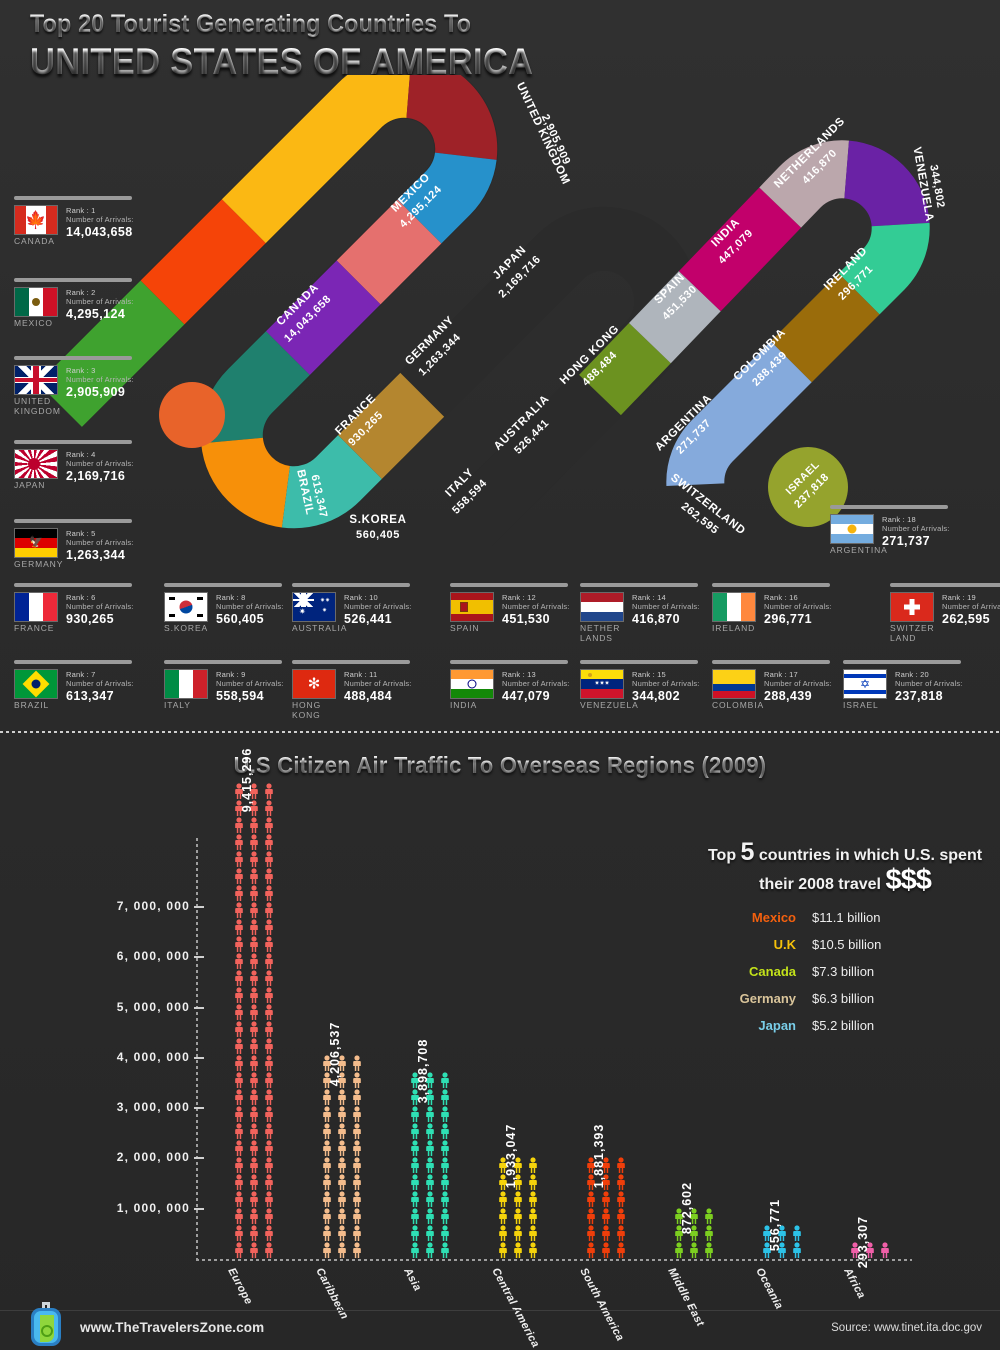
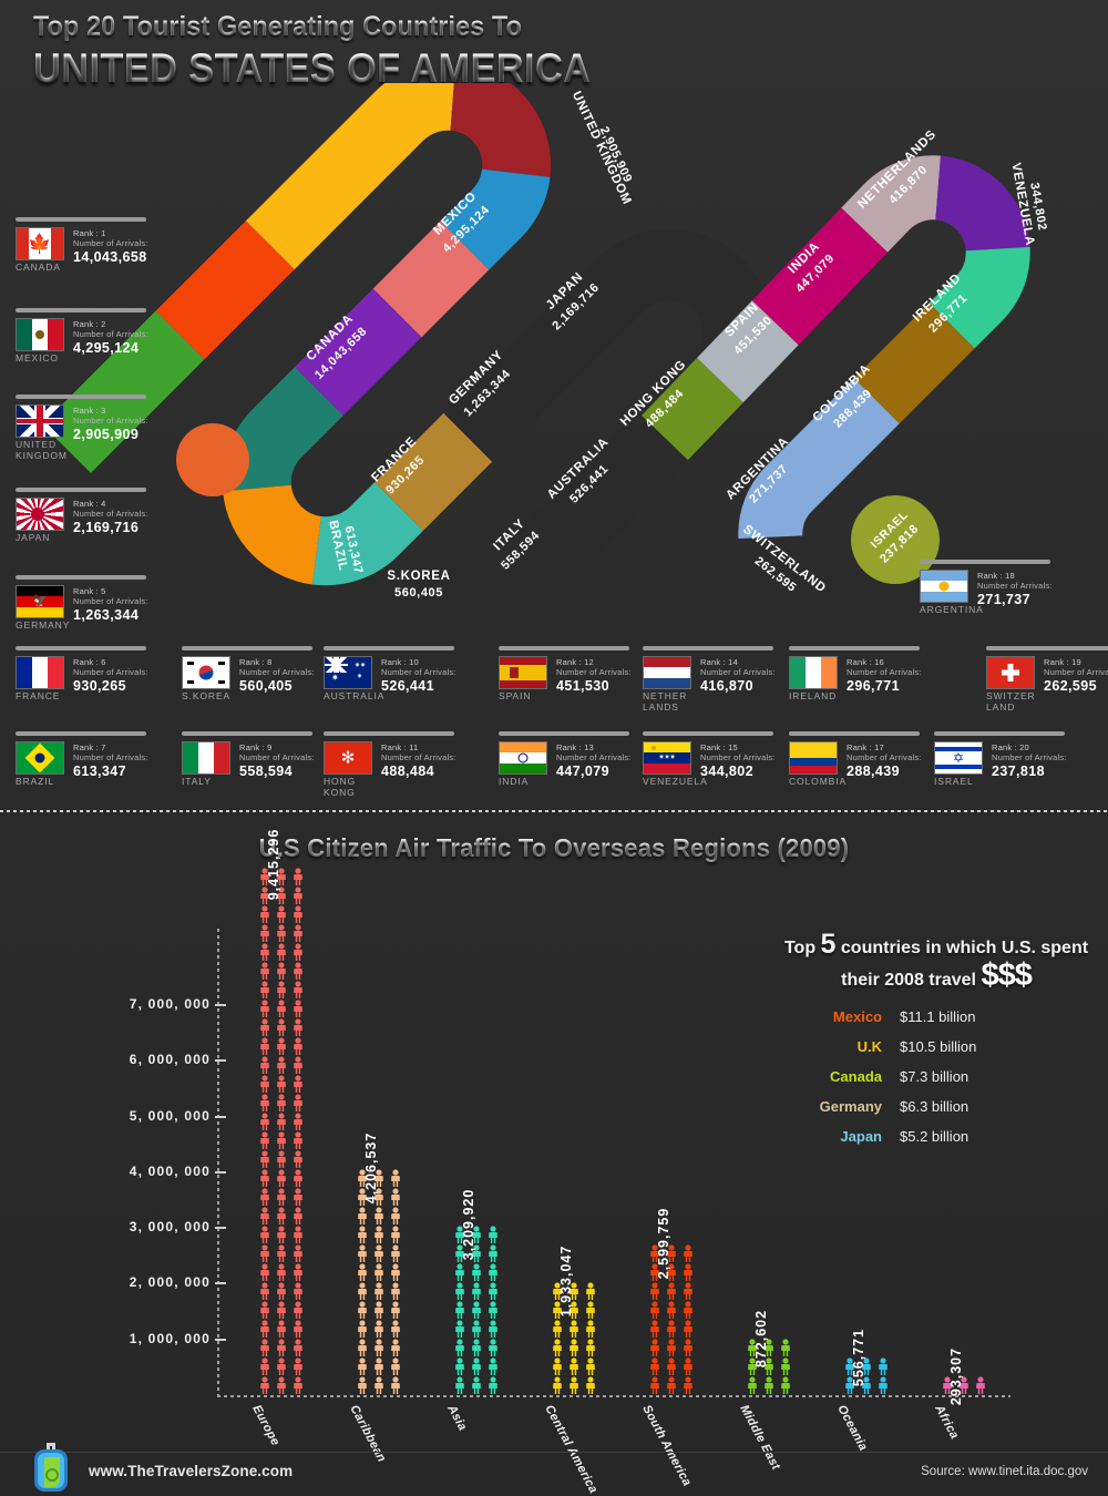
Asia: 3,898,708 -> 3,209,920
South America: 1,881,393 -> 2,599,759
